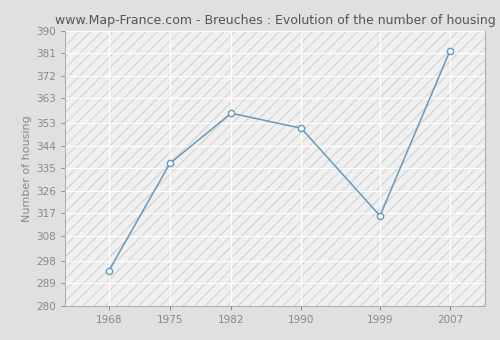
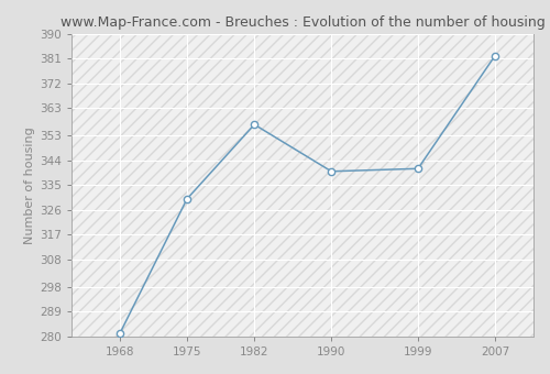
1968: 294 -> 281
1975: 337 -> 330
1990: 351 -> 340
1999: 316 -> 341
